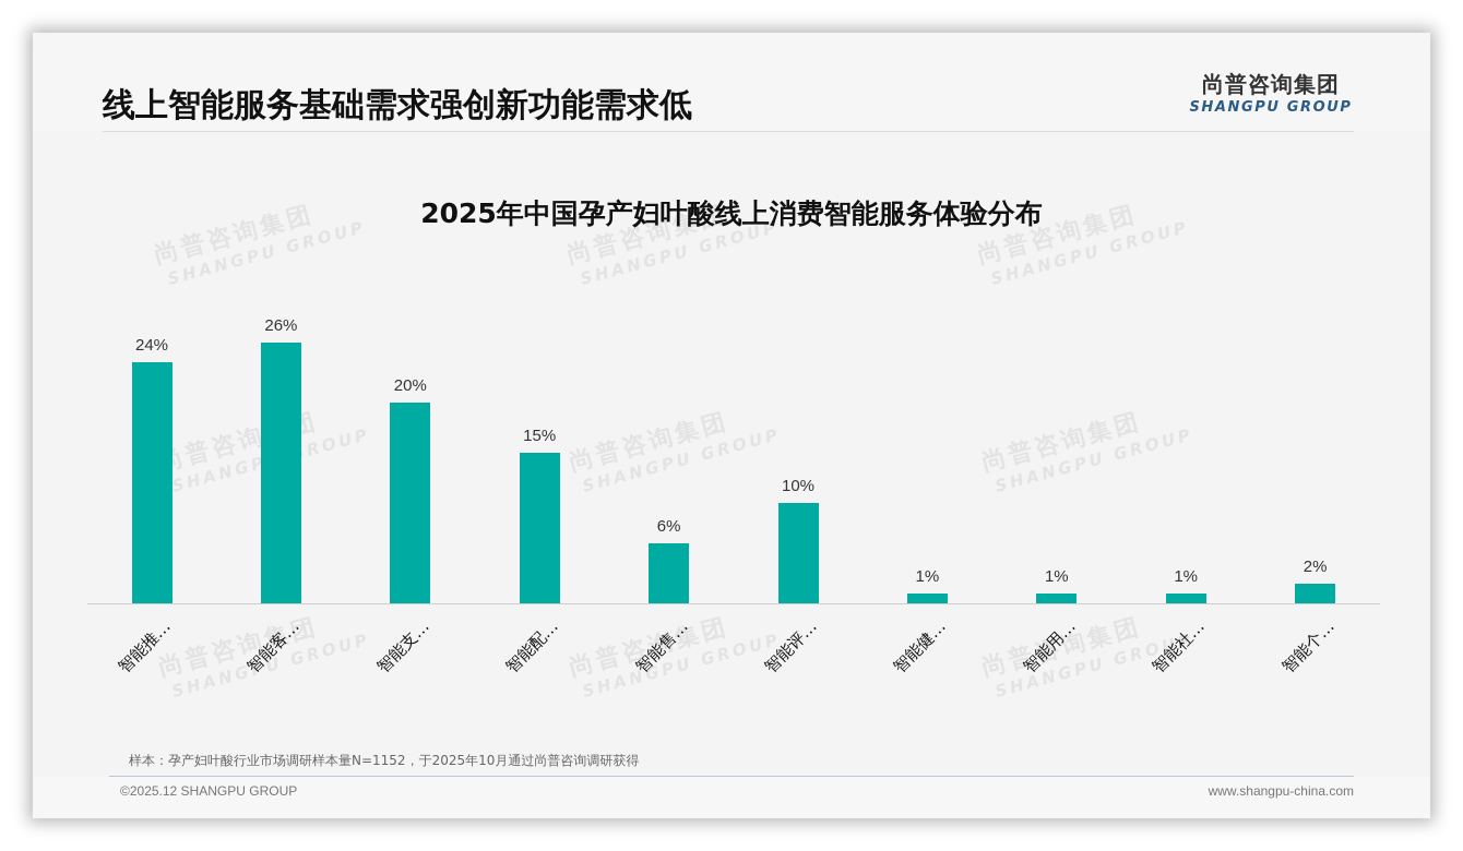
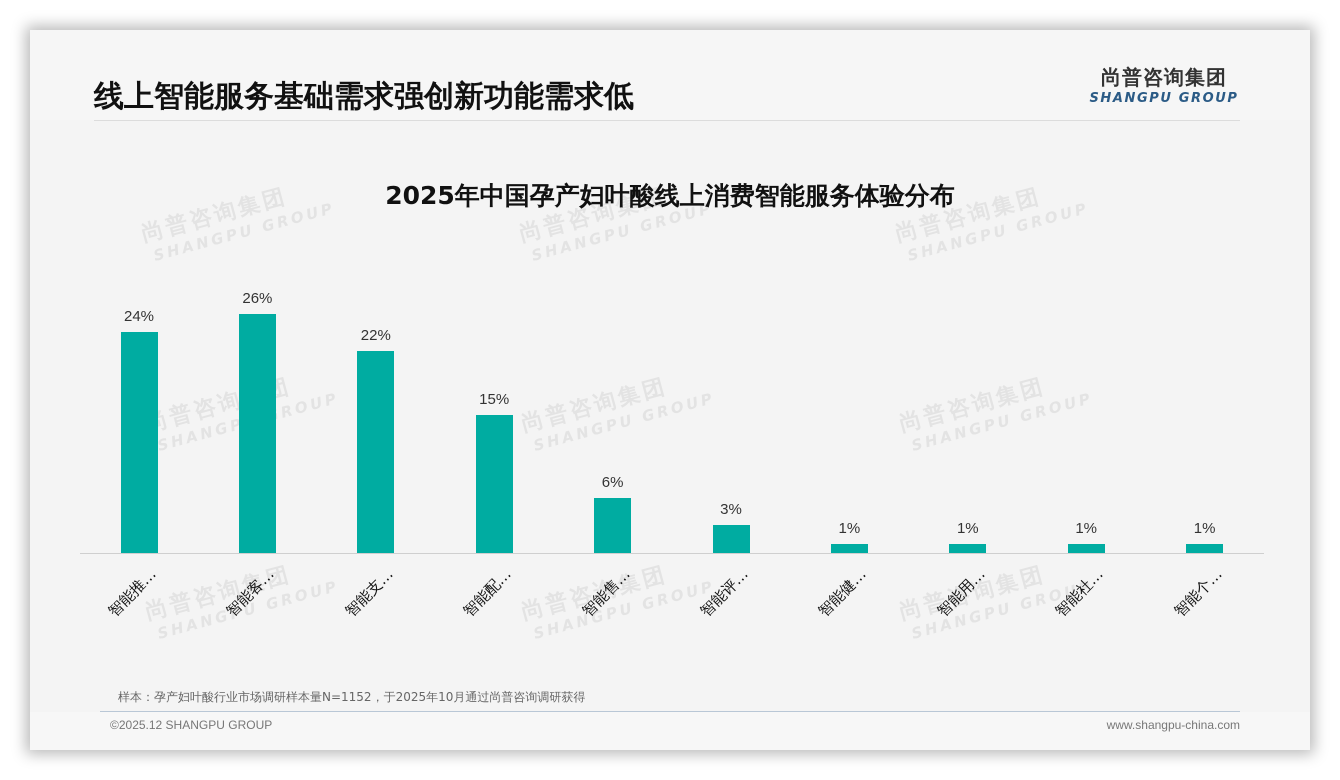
智能支…: 20% -> 22%
智能评…: 10% -> 3%
智能个…: 2% -> 1%
